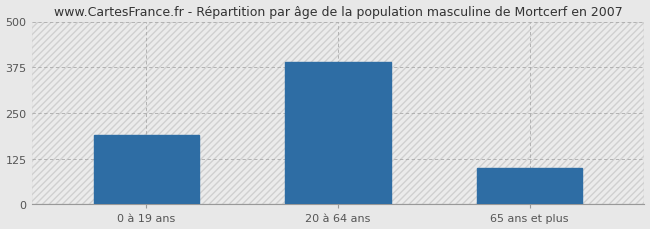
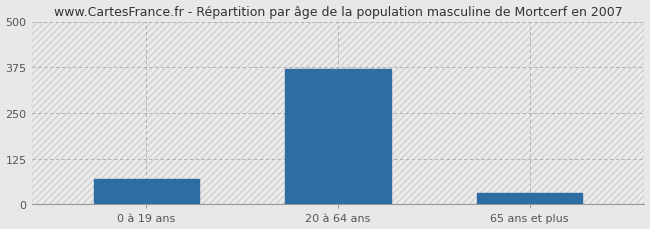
0 à 19 ans: 190 -> 70
20 à 64 ans: 390 -> 370
65 ans et plus: 100 -> 30
